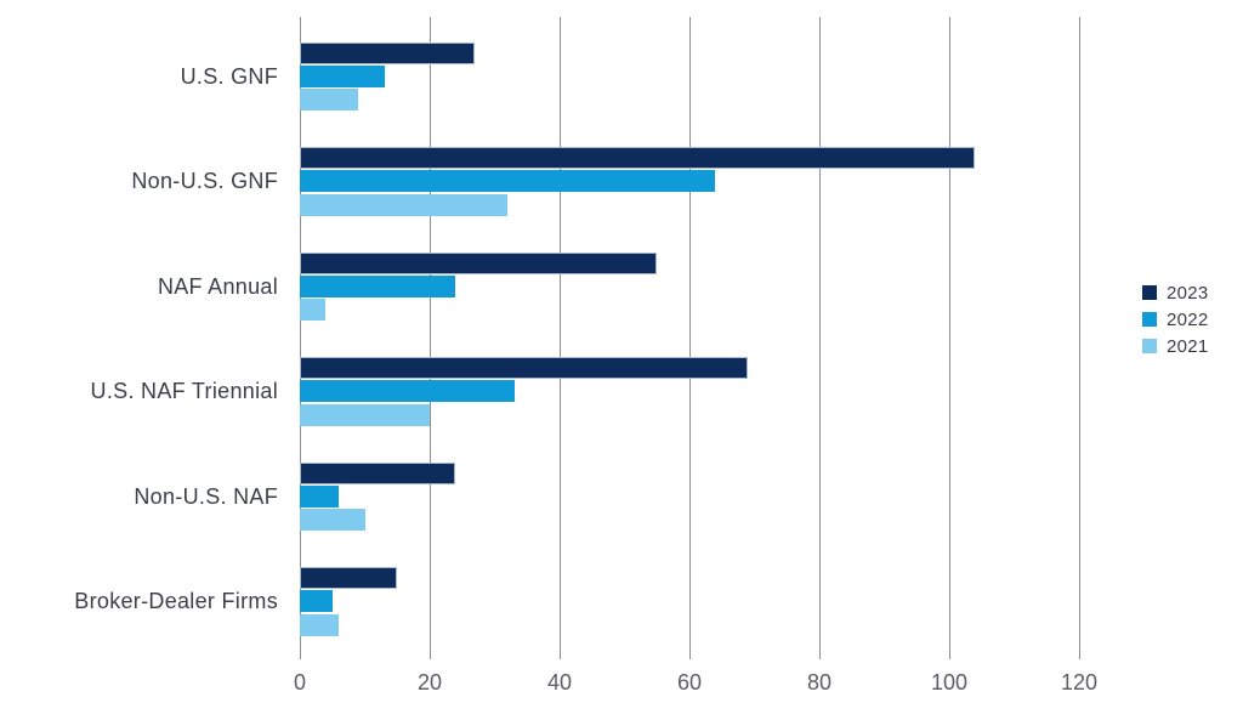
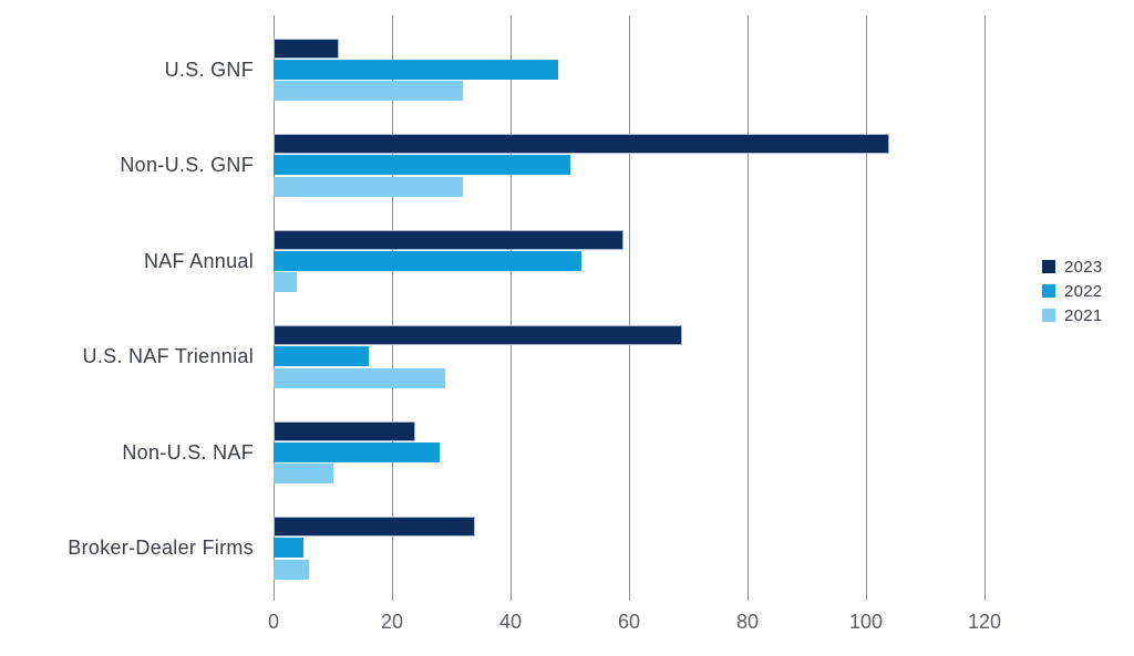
2023/U.S. GNF: 27 -> 11
2022/U.S. GNF: 13 -> 48
2021/U.S. GNF: 9 -> 32
2022/Non-U.S. GNF: 64 -> 50
2023/NAF Annual: 55 -> 59
2022/NAF Annual: 24 -> 52
2022/U.S. NAF Triennial: 33 -> 16
2021/U.S. NAF Triennial: 20 -> 29
2022/Non-U.S. NAF: 6 -> 28
2023/Broker-Dealer Firms: 15 -> 34
